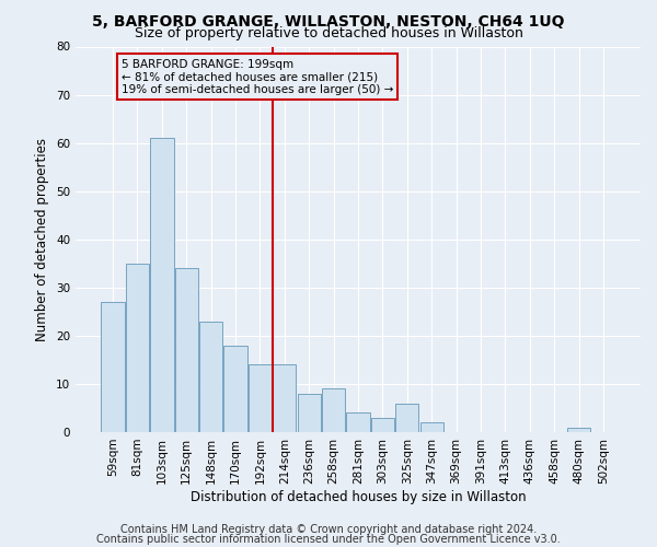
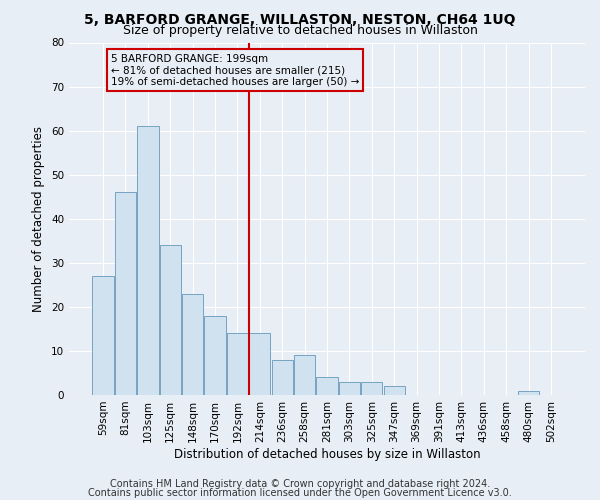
81sqm: 35 -> 46
325sqm: 6 -> 3
